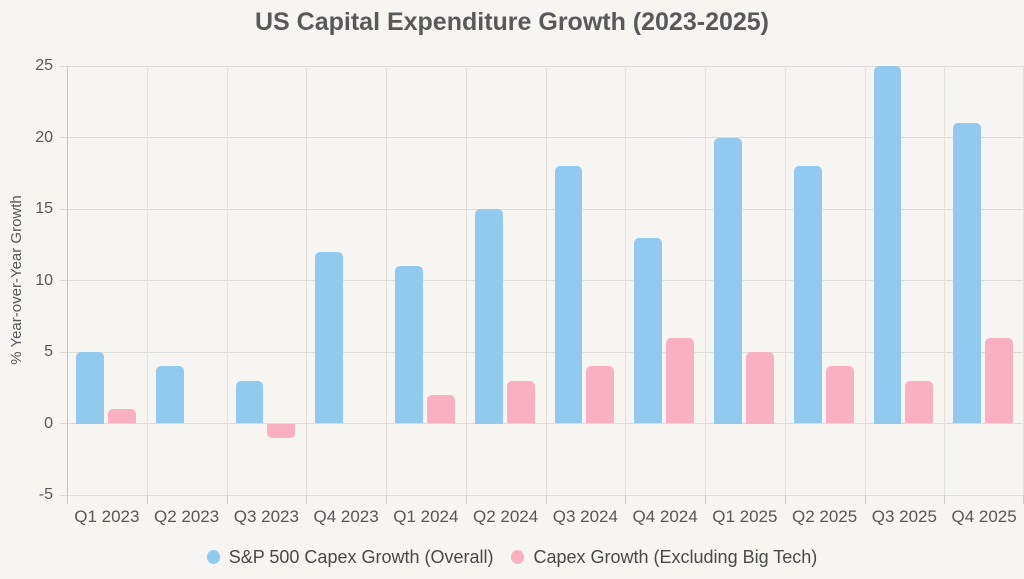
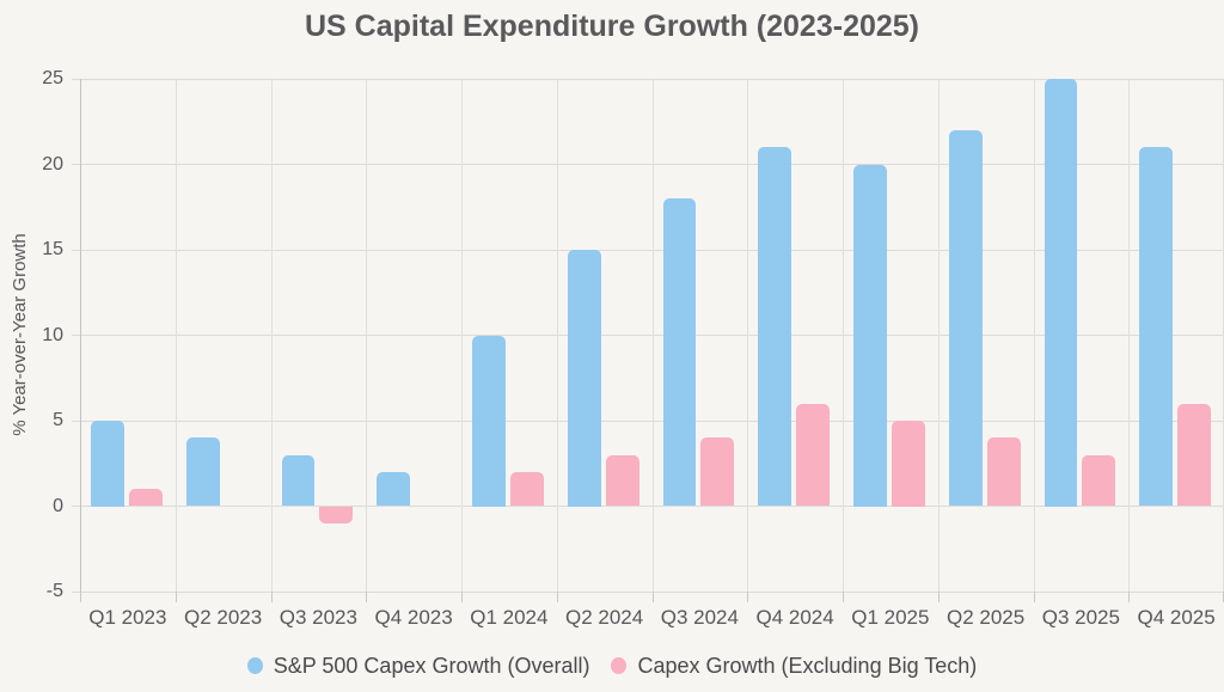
S&P 500 Capex Growth (Overall)/Q4 2023: 12 -> 2
S&P 500 Capex Growth (Overall)/Q1 2024: 11 -> 10
S&P 500 Capex Growth (Overall)/Q4 2024: 13 -> 21
S&P 500 Capex Growth (Overall)/Q2 2025: 18 -> 22
